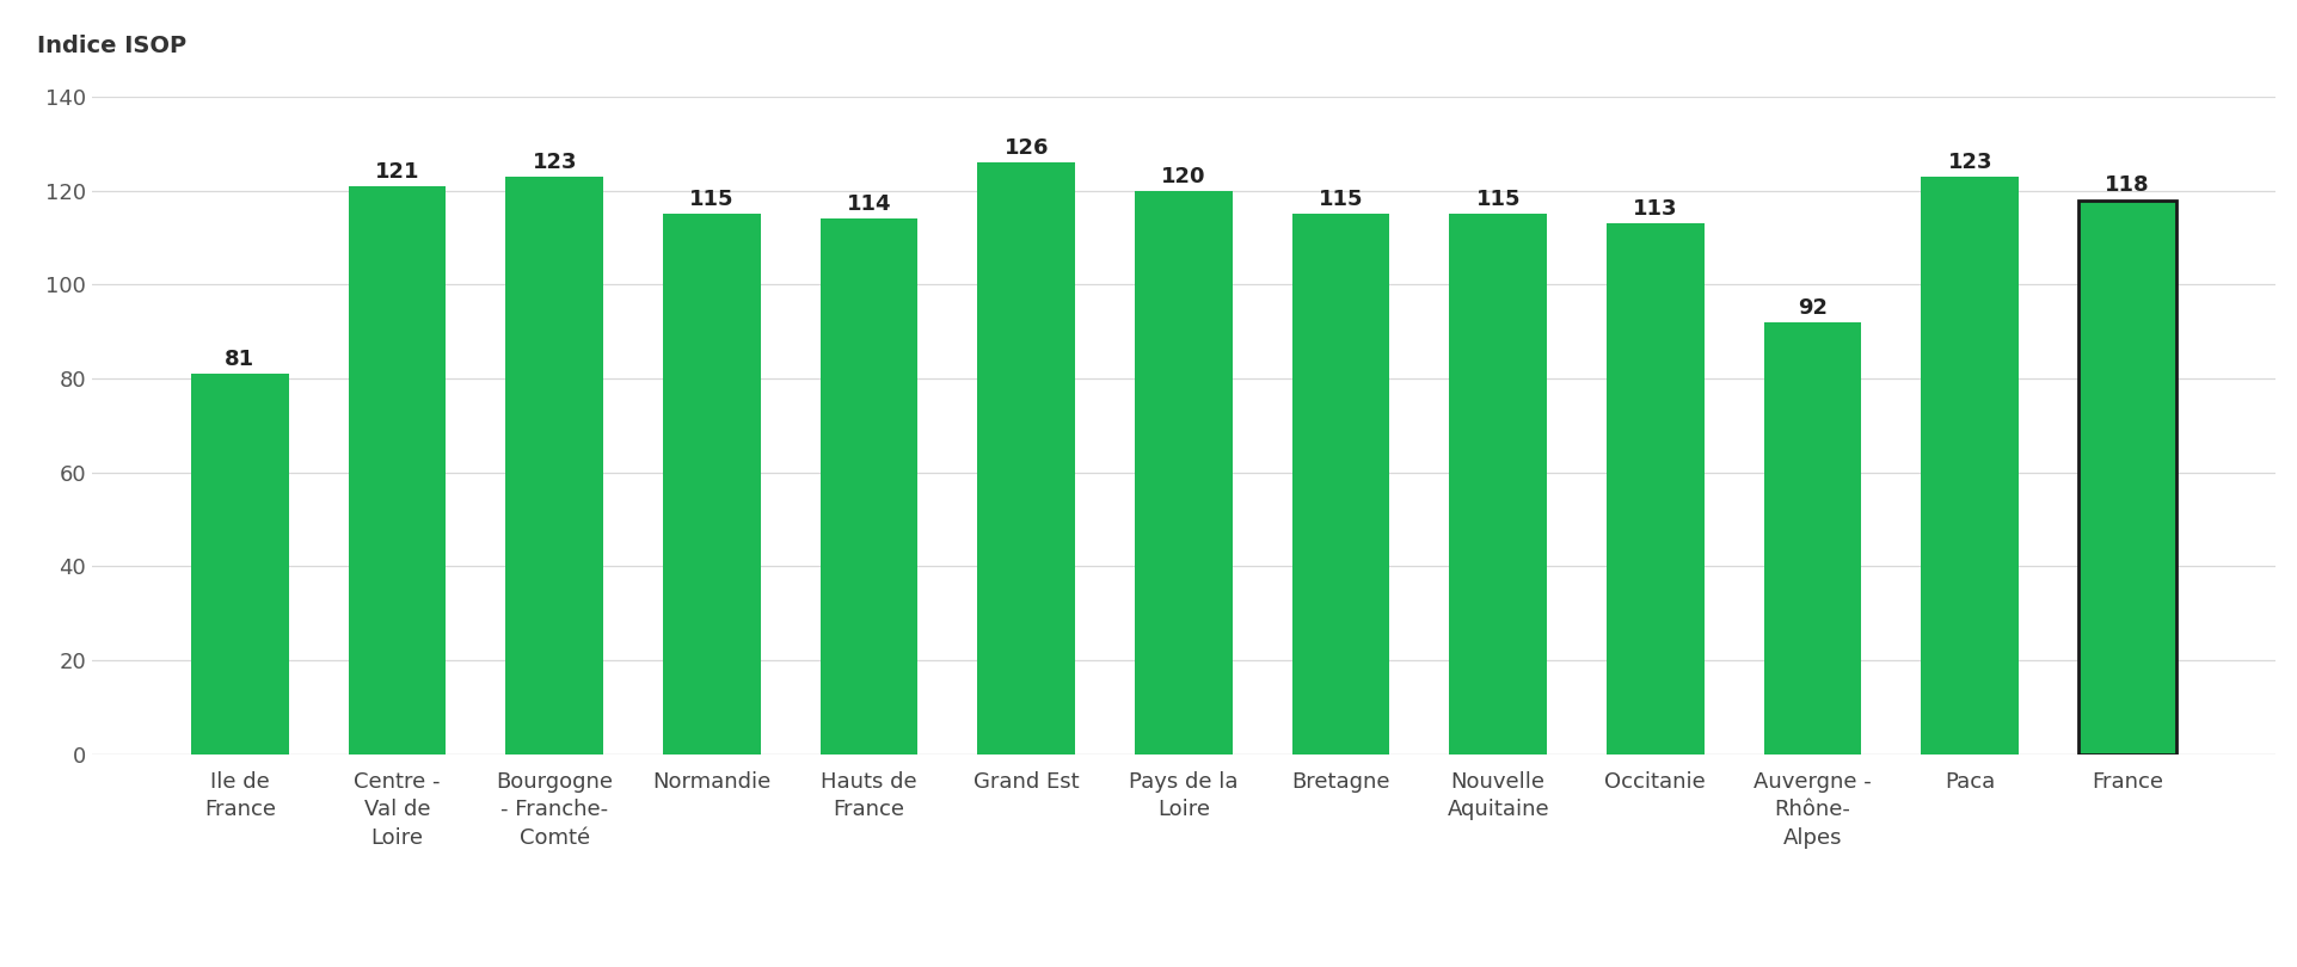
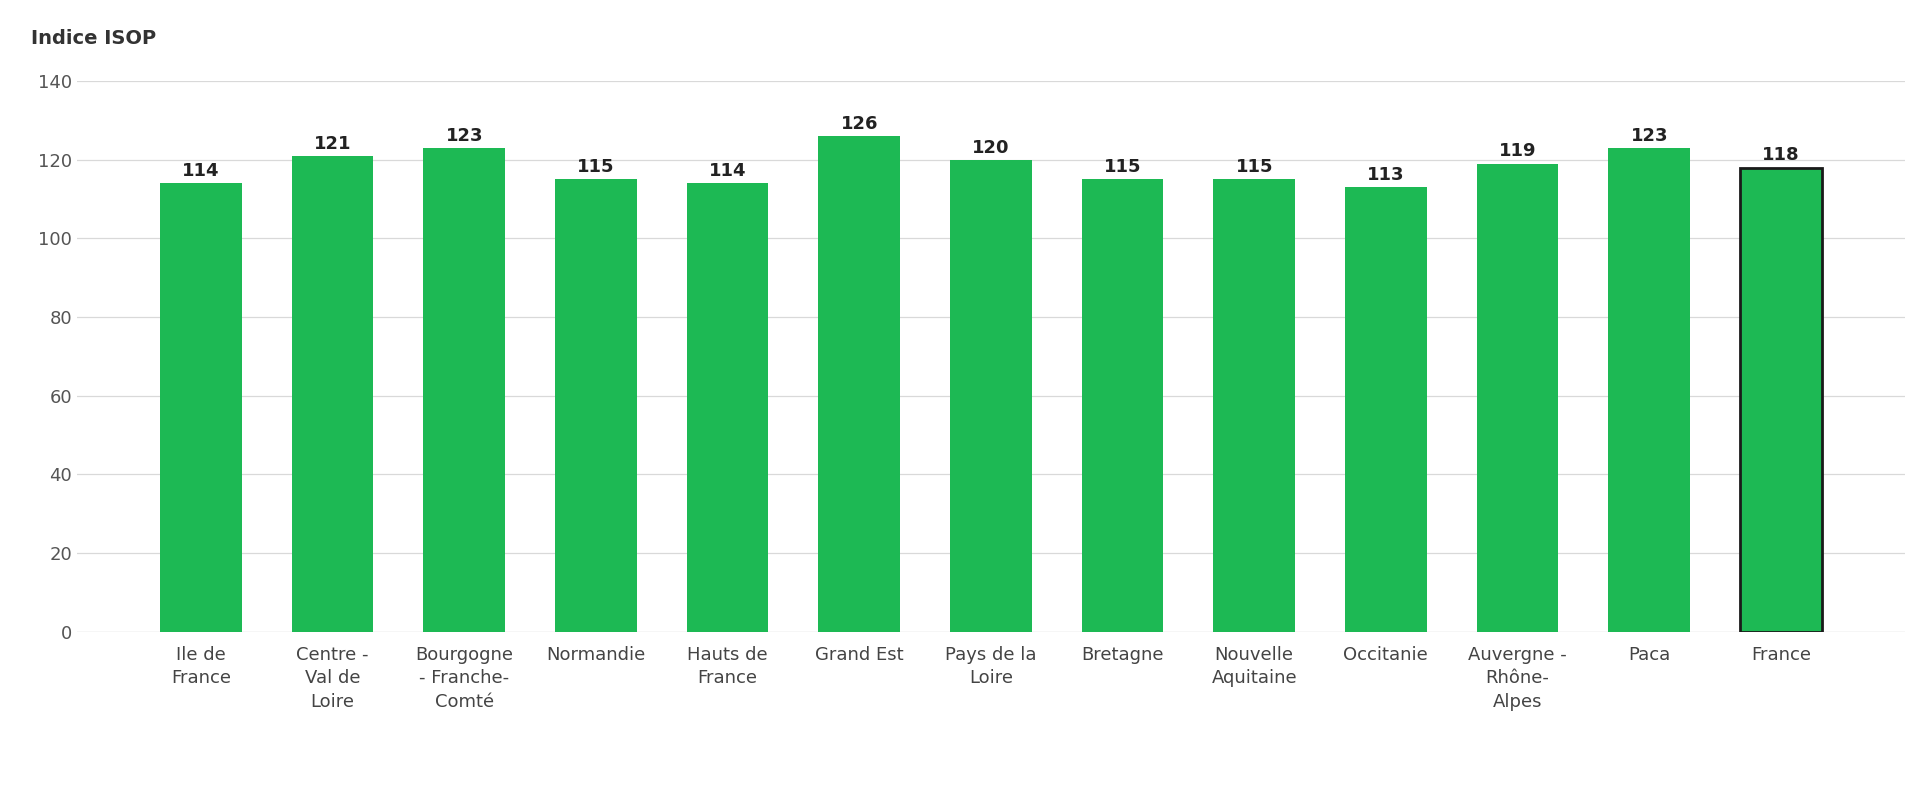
Ile de France: 81 -> 114
Auvergne - Rhône- Alpes: 92 -> 119
